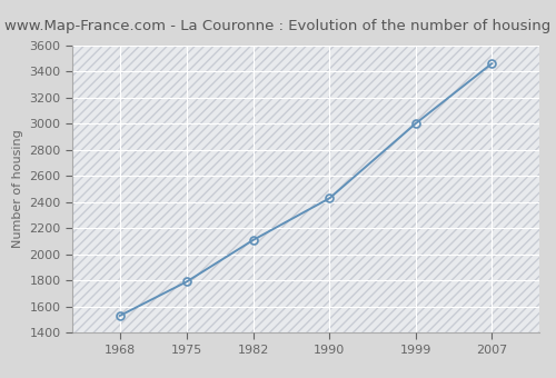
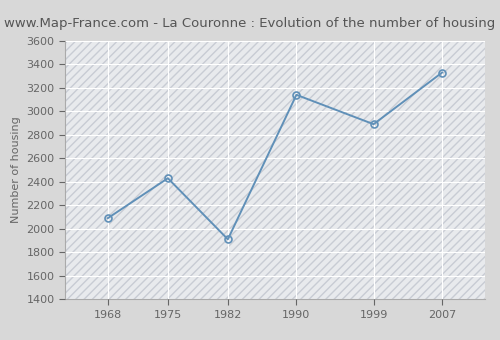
1968: 1530 -> 2090
1975: 1790 -> 2430
1982: 2110 -> 1910
1990: 2430 -> 3140
1999: 3000 -> 2890
2007: 3460 -> 3330
